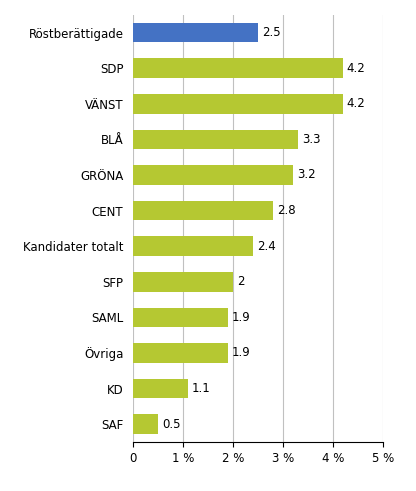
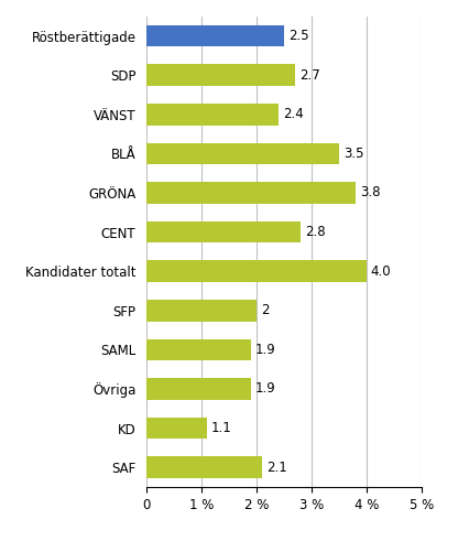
SDP: 4.2 -> 2.7
VÄNST: 4.2 -> 2.4
BLÅ: 3.3 -> 3.5
GRÖNA: 3.2 -> 3.8
Kandidater totalt: 2.4 -> 4.0
SAF: 0.5 -> 2.1
